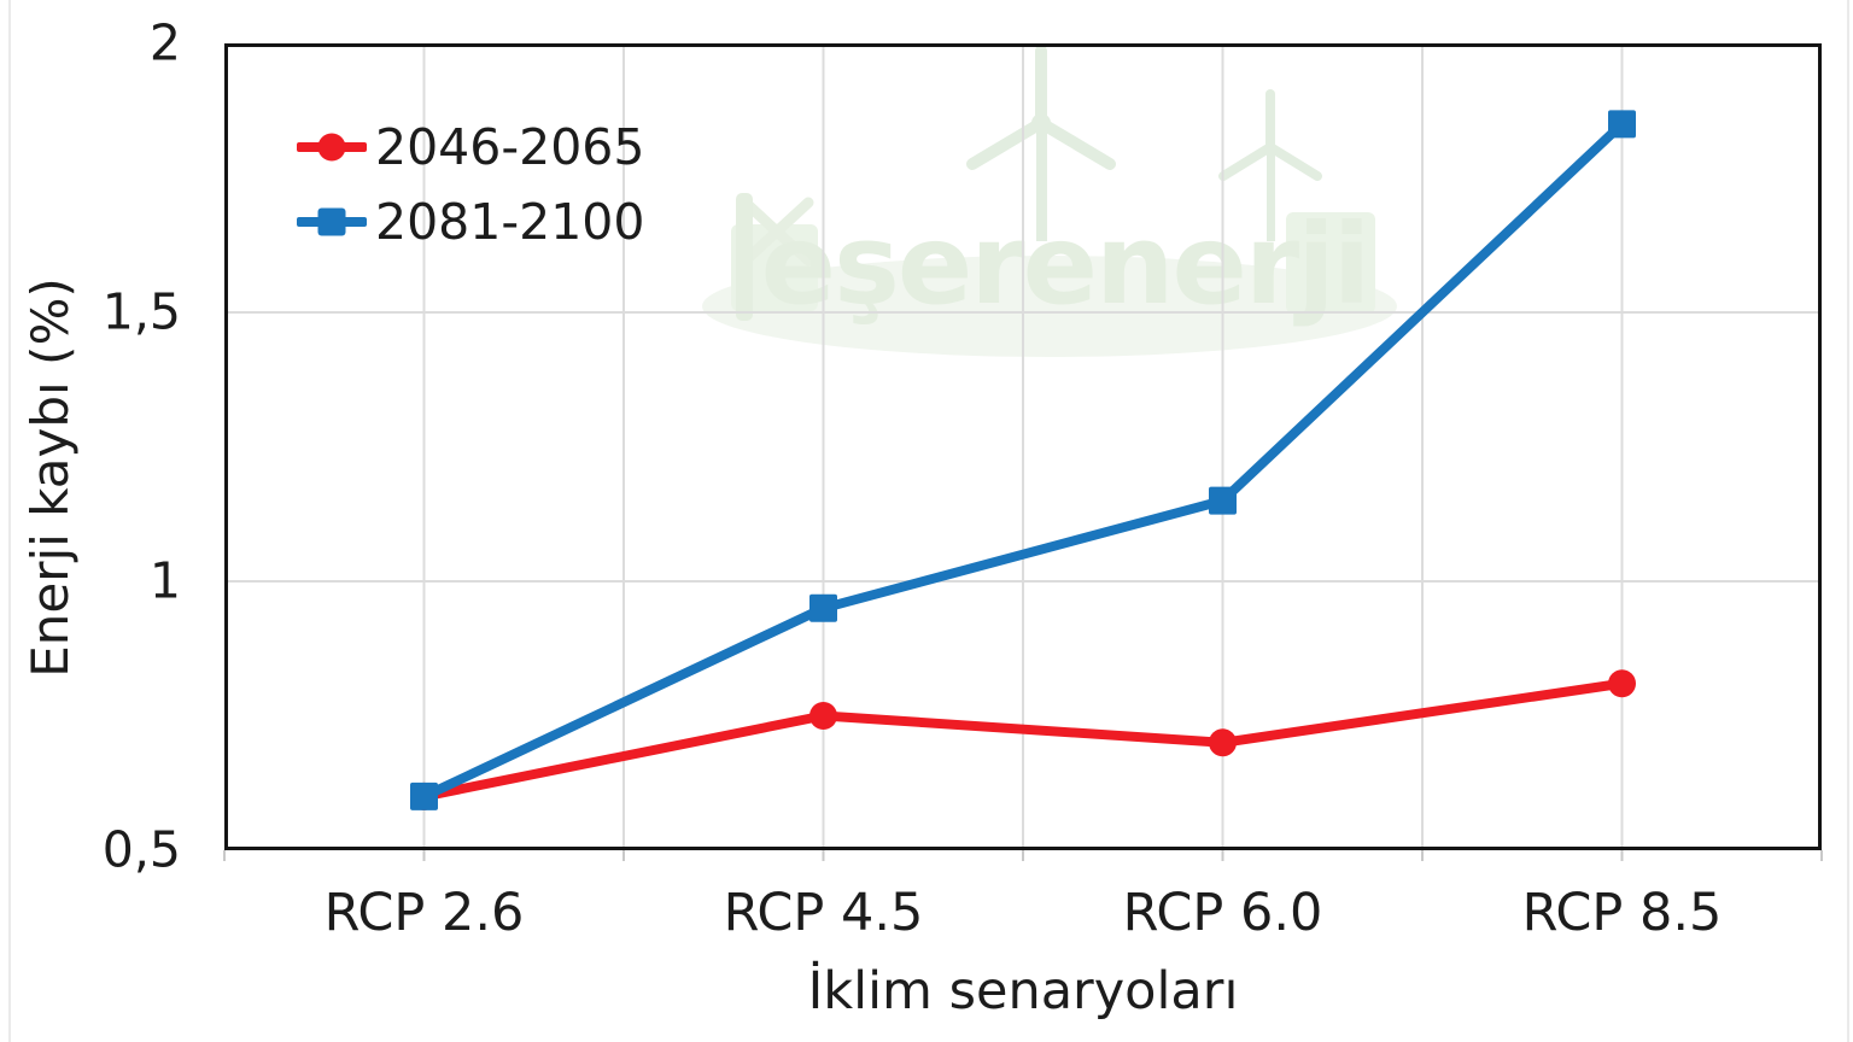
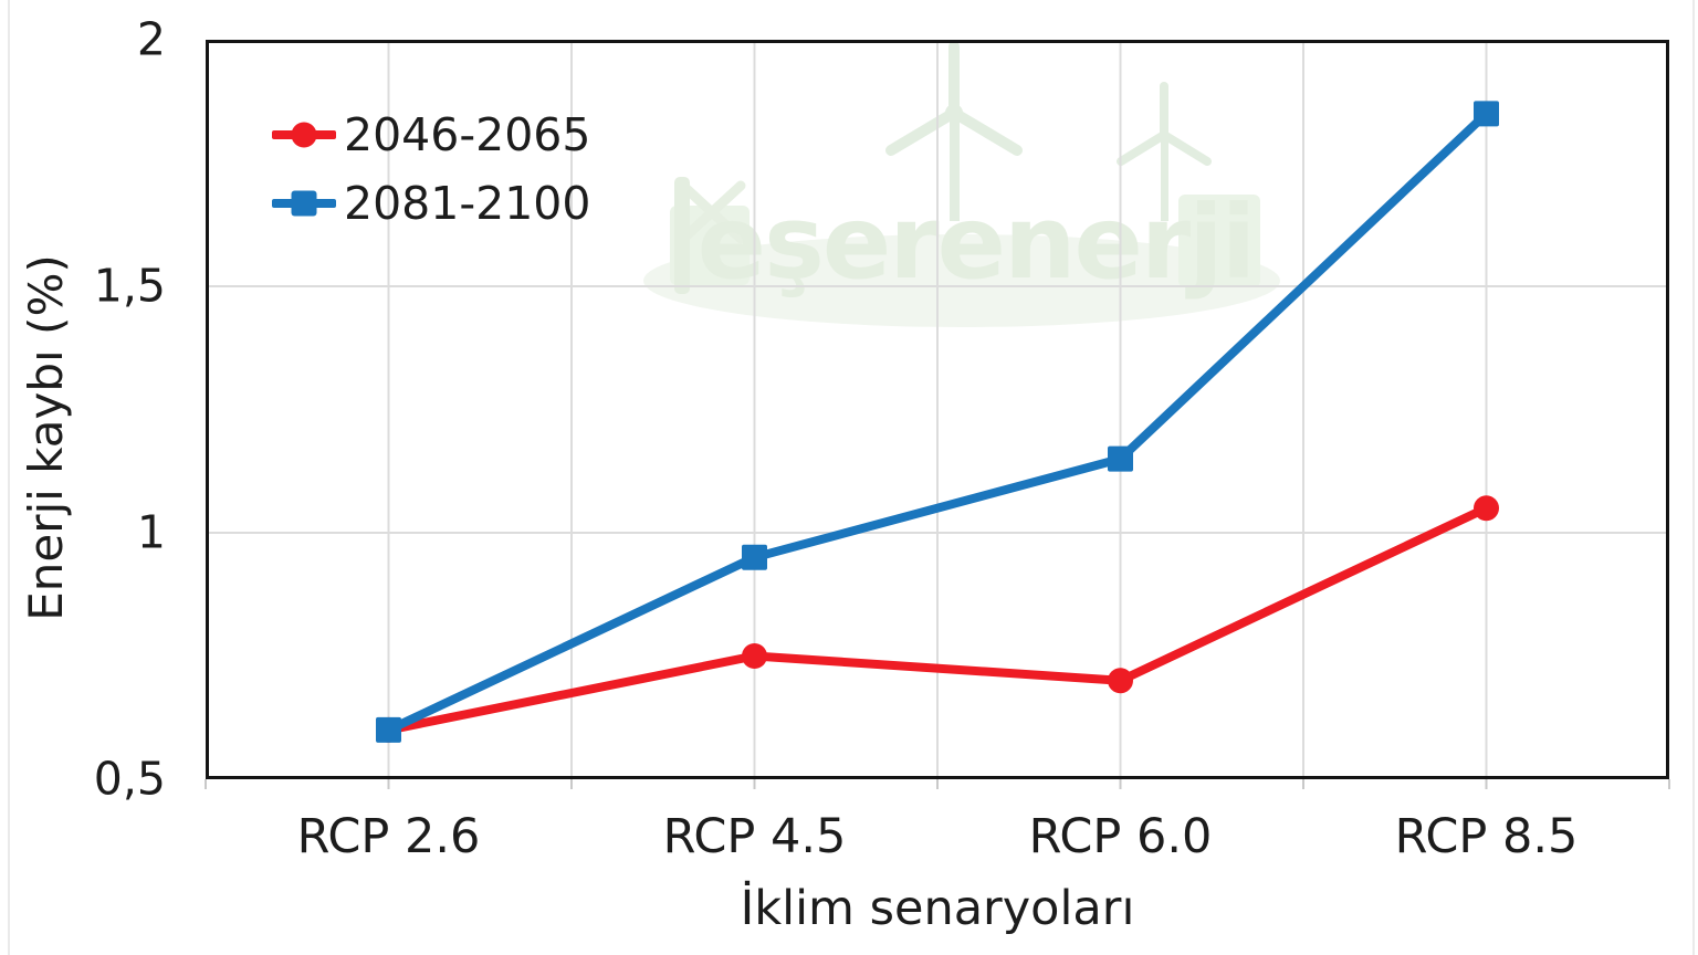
2046-2065/RCP 8.5: 0,81 -> 1,05
